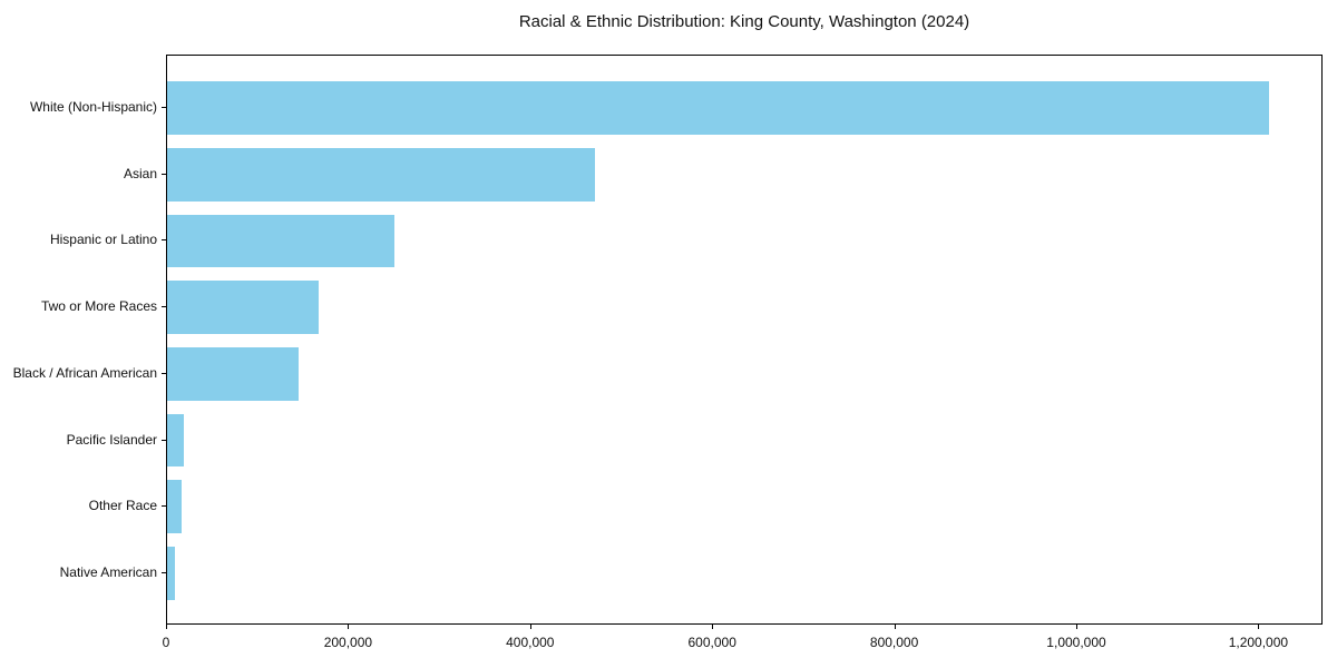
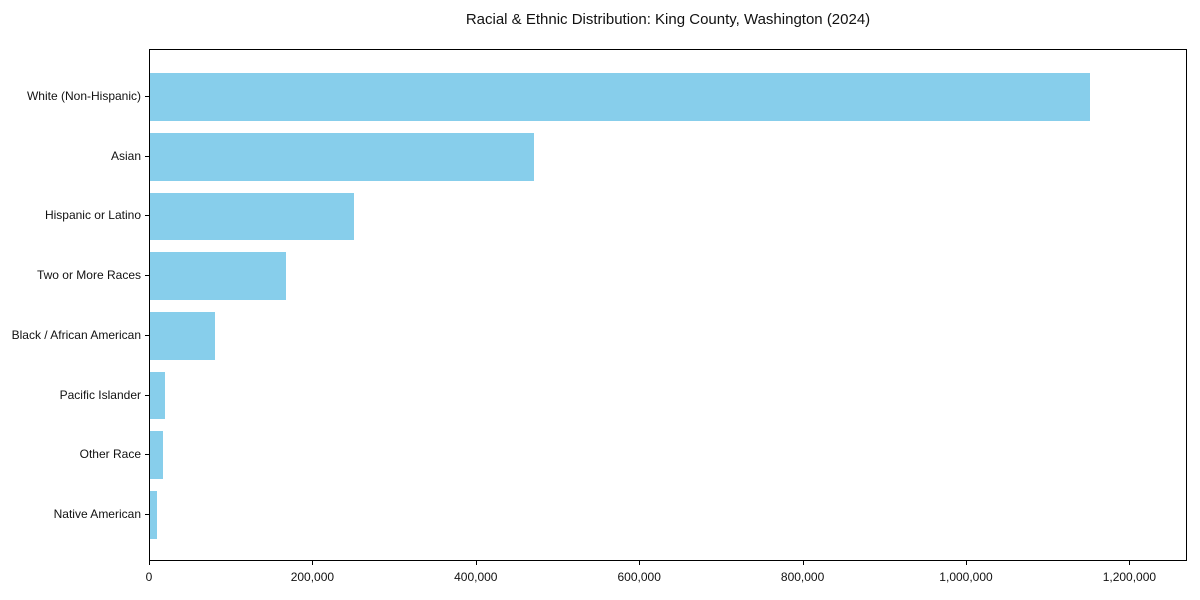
White (Non-Hispanic): 1210000 -> 1150000
Black / African American: 140000 -> 80000
